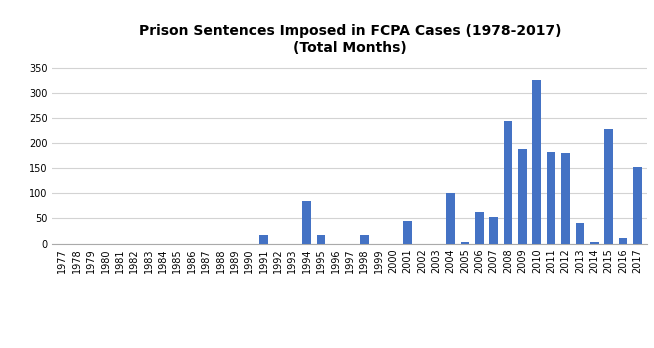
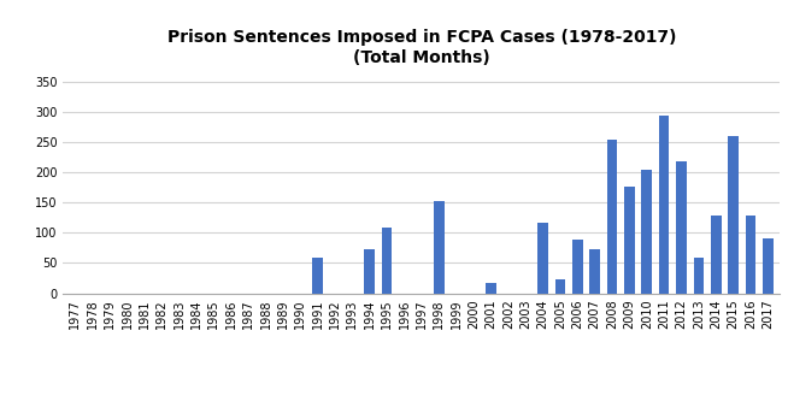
1991: 18 -> 58
1994: 85 -> 72
1995: 18 -> 108
1998: 17 -> 152
2001: 45 -> 18
2004: 101 -> 116
2005: 3 -> 24
2006: 62 -> 88
2007: 53 -> 72
2008: 243 -> 254
2009: 188 -> 176
2010: 326 -> 204
2011: 182 -> 294
2012: 181 -> 218
2013: 40 -> 58
2014: 4 -> 128
2015: 228 -> 260
2016: 12 -> 128
2017: 153 -> 90
